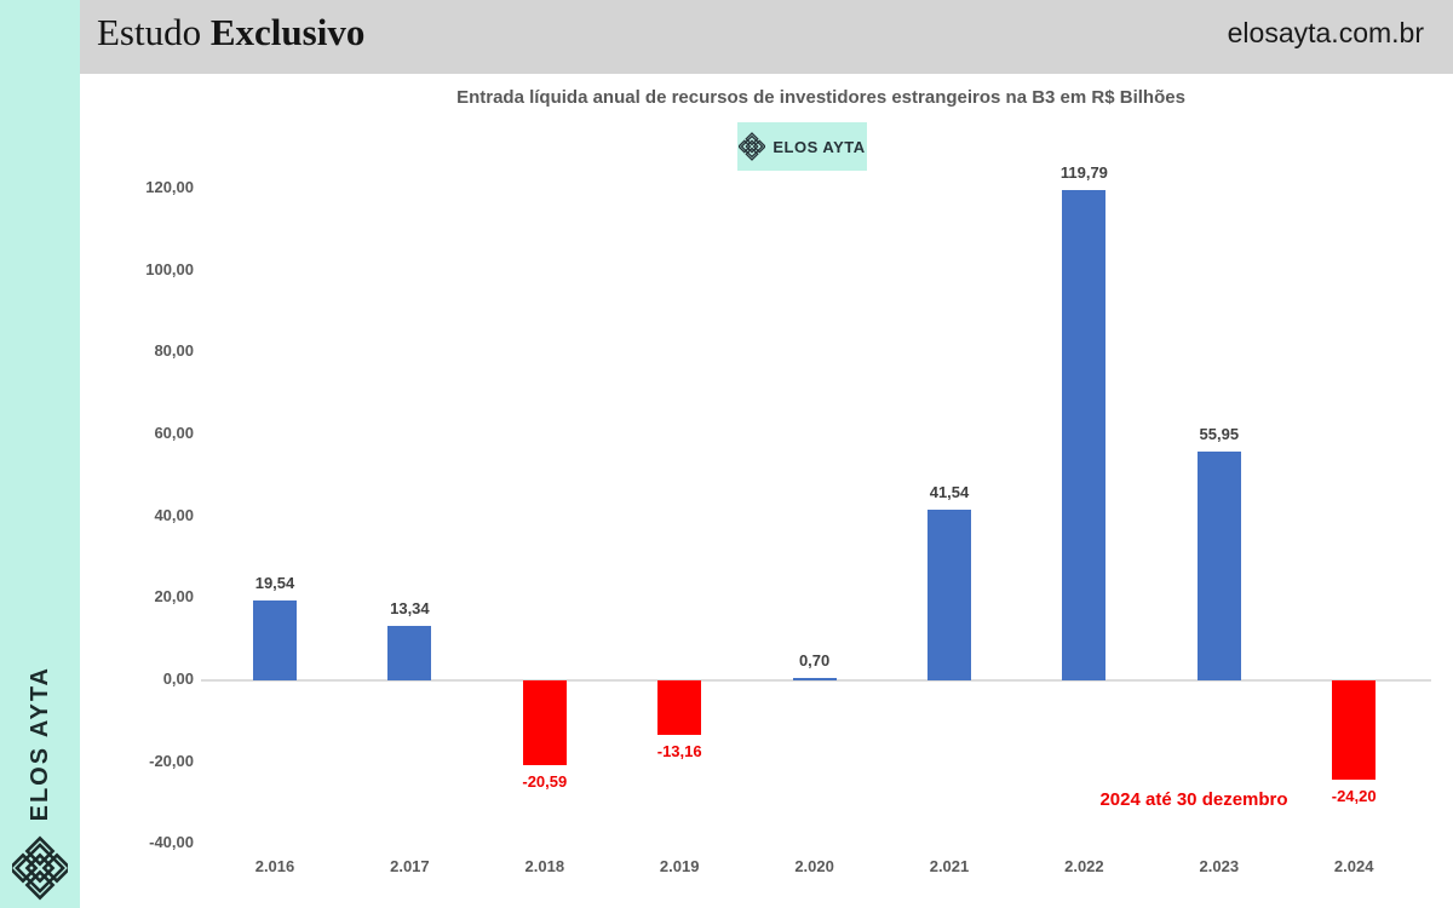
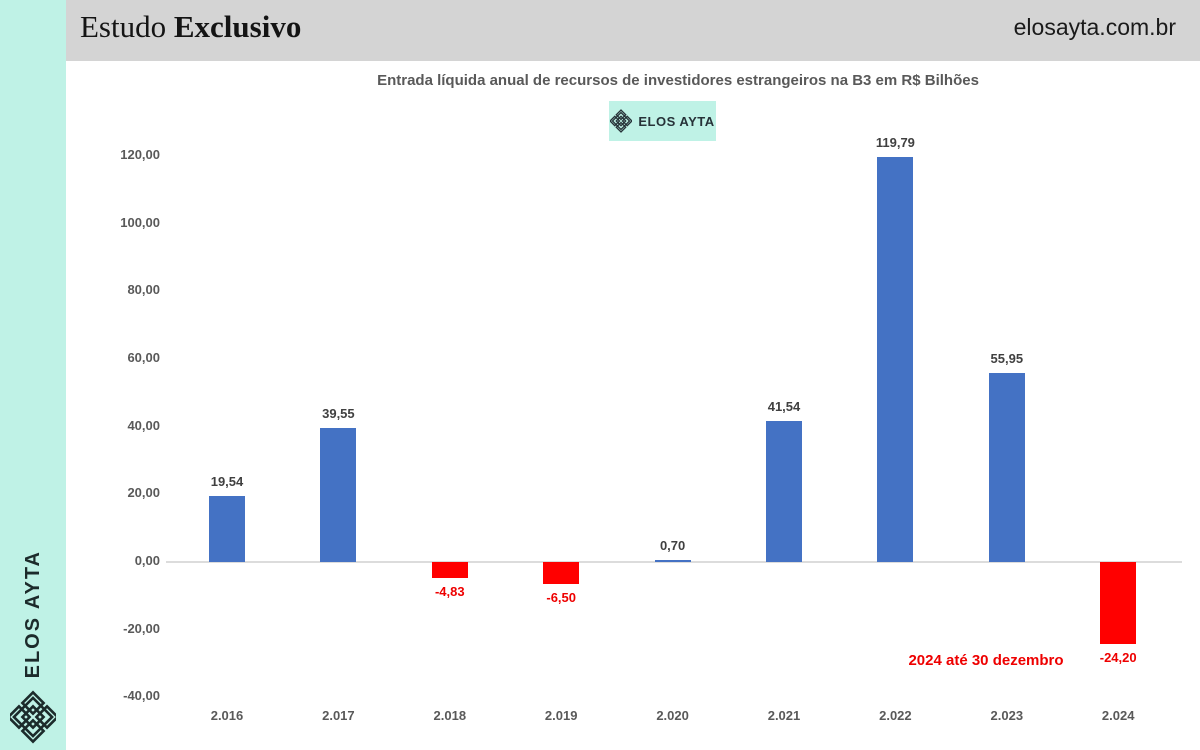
2.017: 13,34 -> 39,55
2.018: -20,59 -> -4,83
2.019: -13,16 -> -6,50
